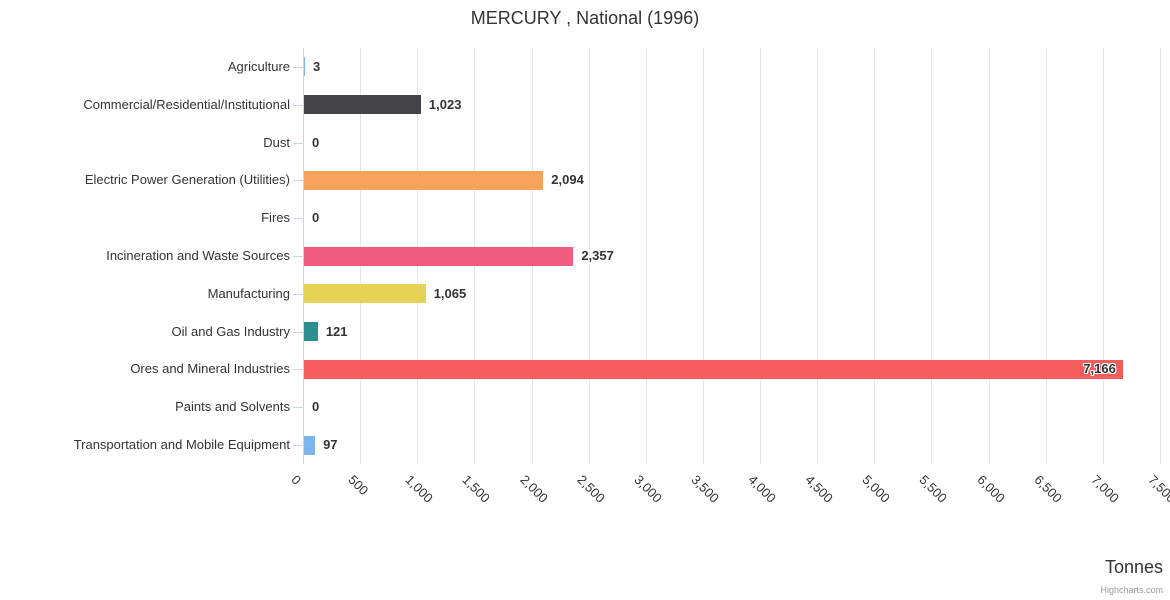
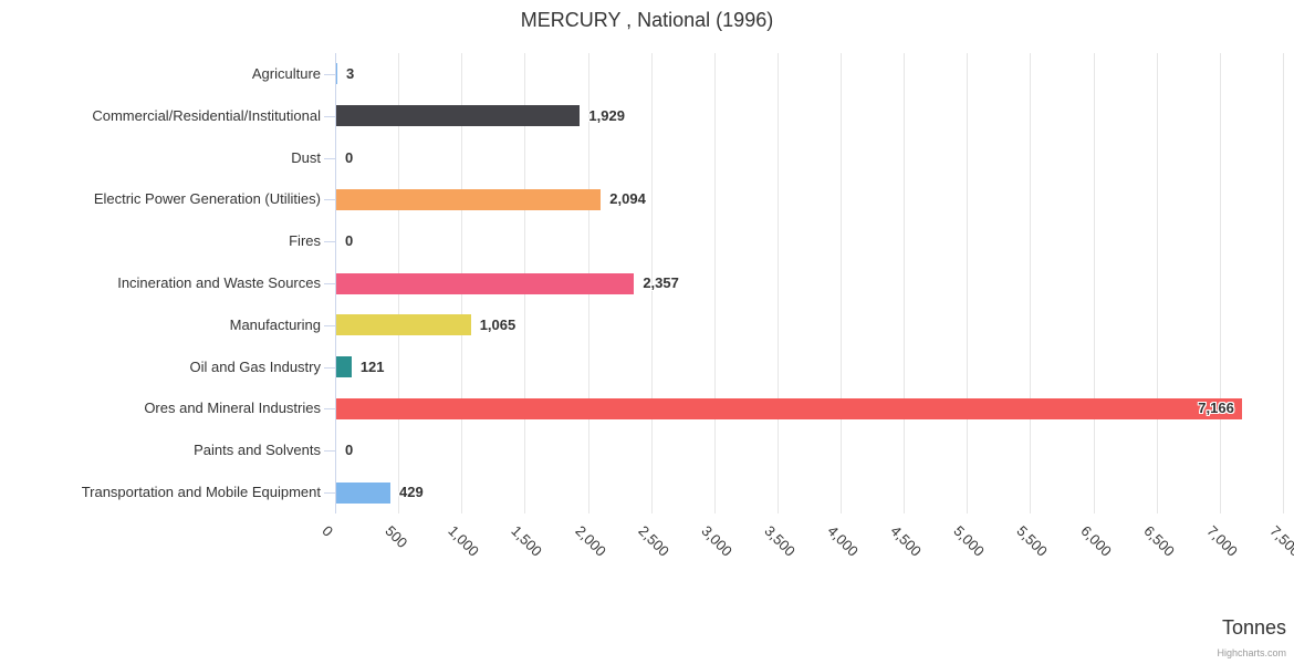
Commercial/Residential/Institutional: 1,023 -> 1,929
Transportation and Mobile Equipment: 97 -> 429
